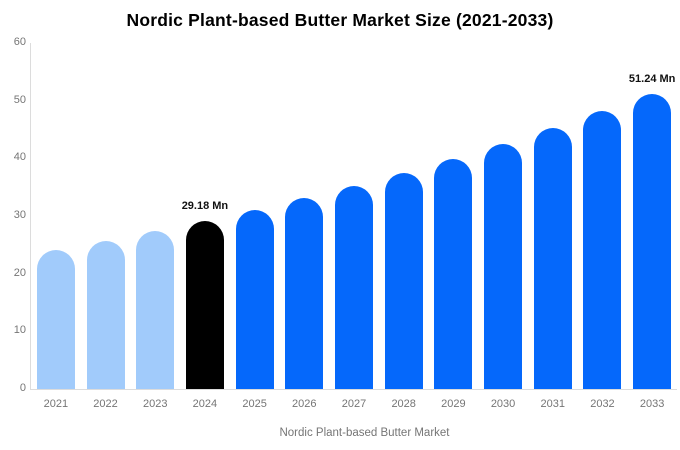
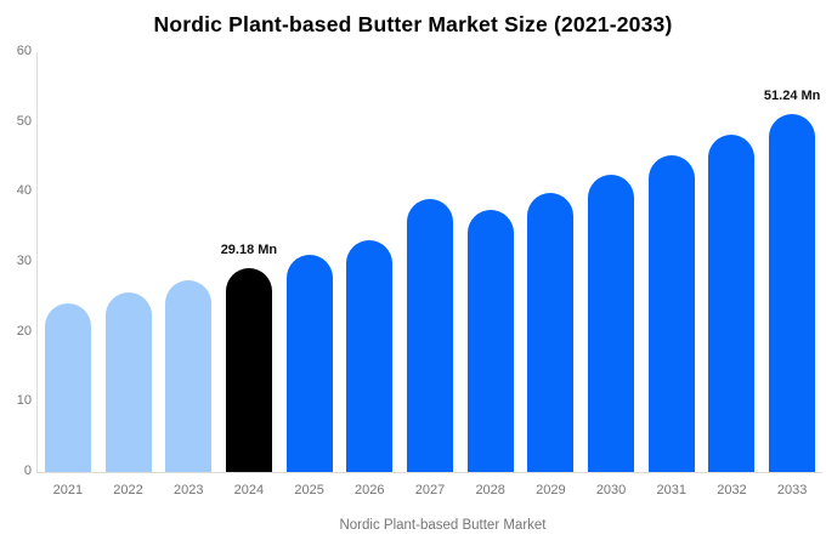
2027: 35 -> 39
